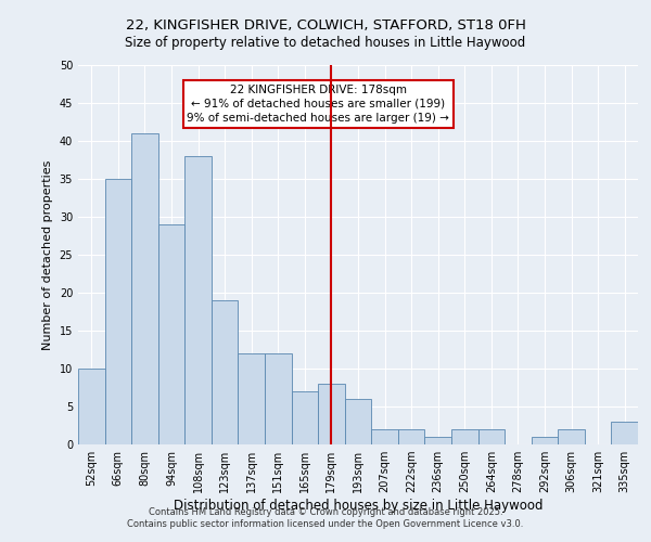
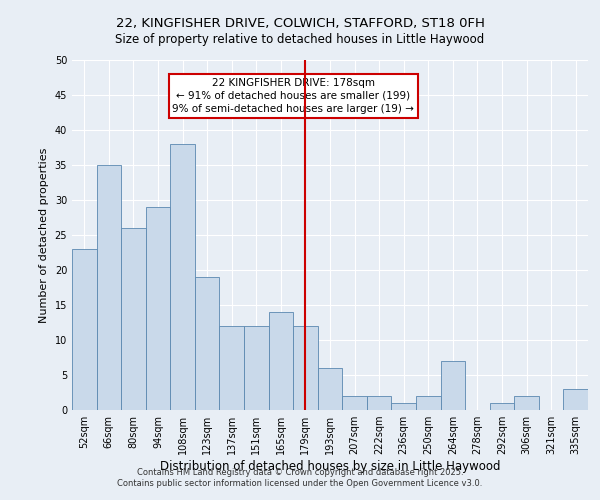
52sqm: 10 -> 23
80sqm: 41 -> 26
165sqm: 7 -> 14
179sqm: 8 -> 12
264sqm: 2 -> 7
